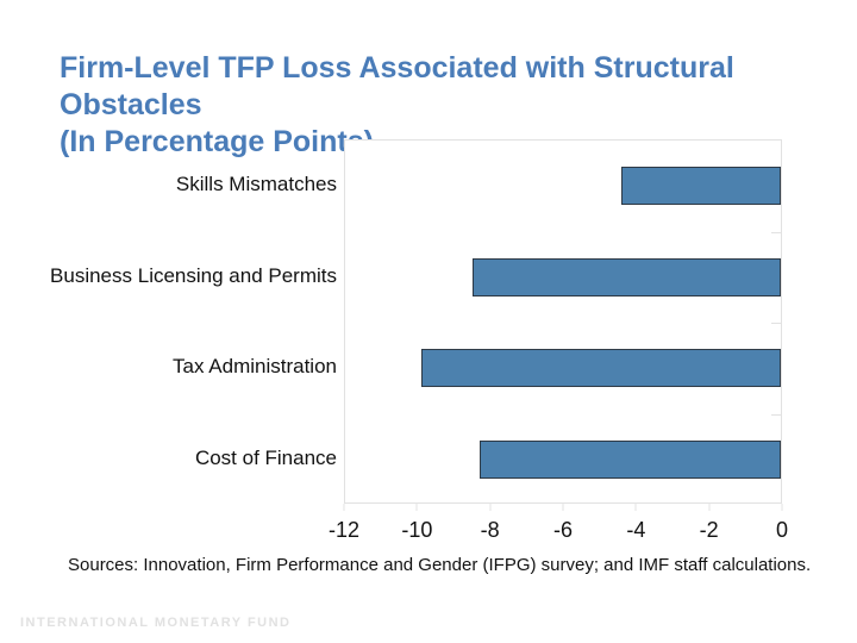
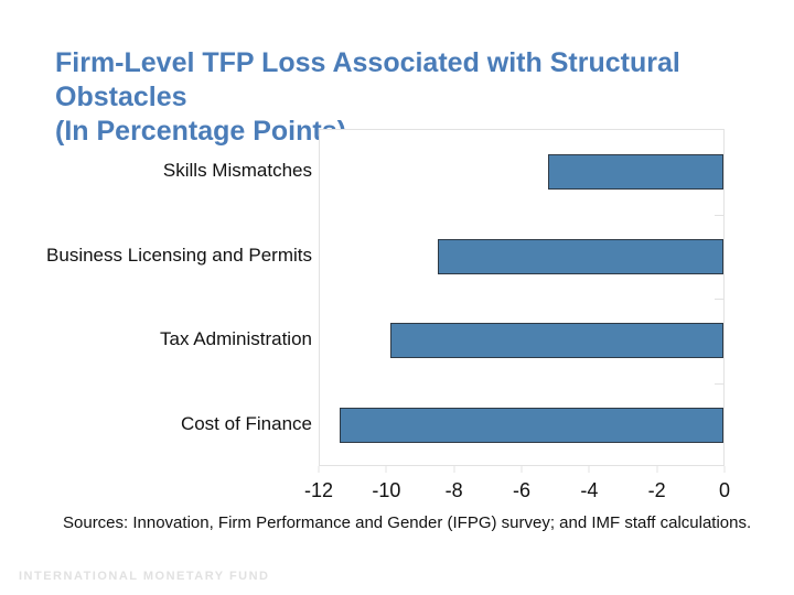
Skills Mismatches: -4.4 -> -5.2
Cost of Finance: -8.3 -> -11.4
